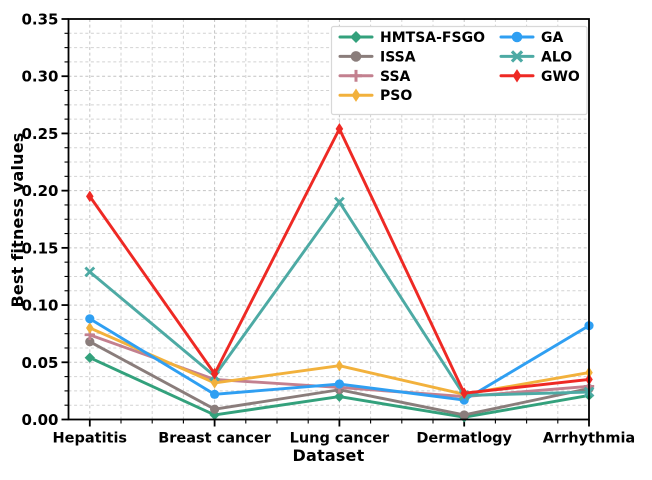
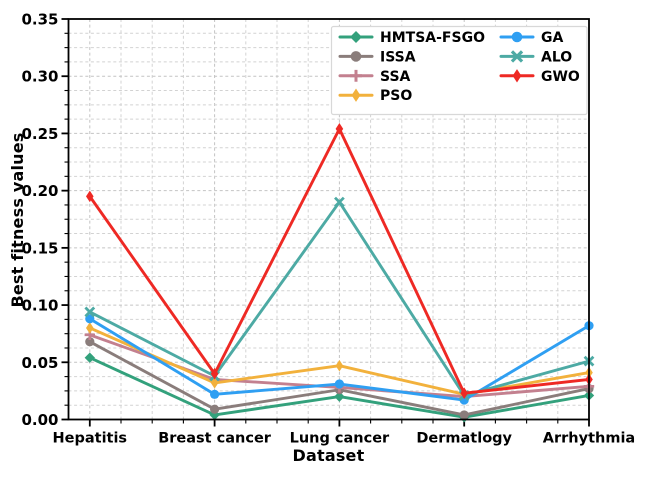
ALO/Hepatitis: 0.129 -> 0.094
ALO/Arrhythmia: 0.024 -> 0.051
